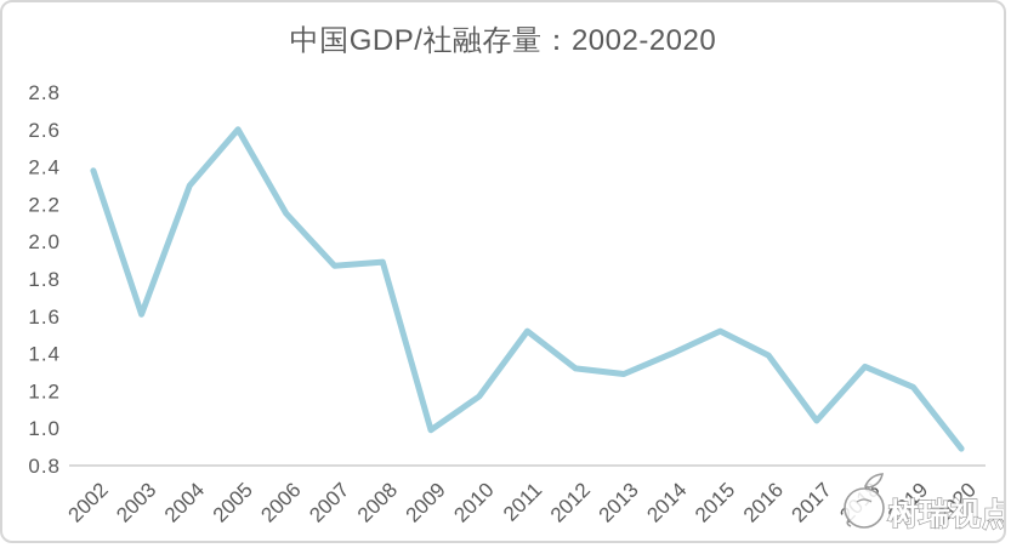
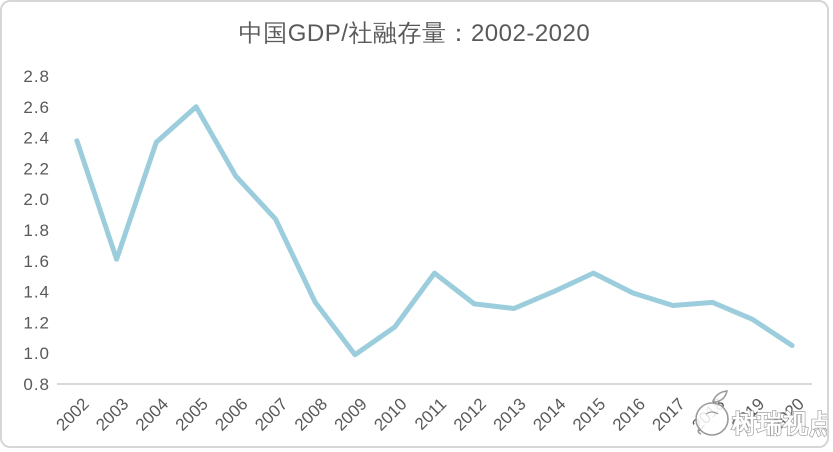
2004: 2.30 -> 2.37
2008: 1.89 -> 1.33
2017: 1.04 -> 1.31
2020: 0.89 -> 1.05
